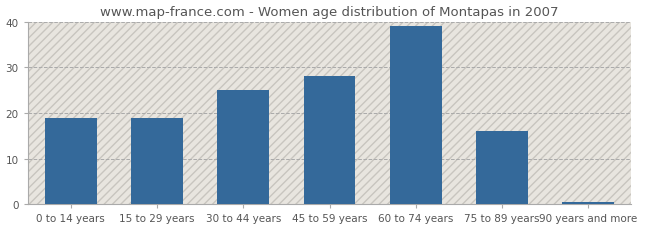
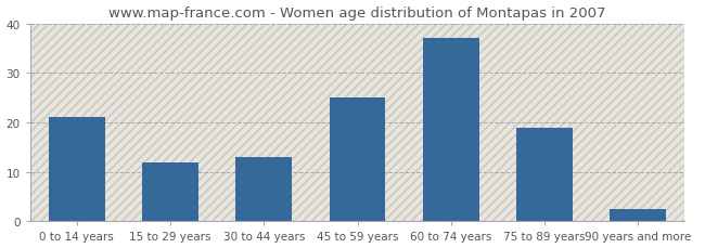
0 to 14 years: 19.0 -> 21.0
15 to 29 years: 19.0 -> 12.0
30 to 44 years: 25.0 -> 13.0
45 to 59 years: 28.0 -> 25.0
60 to 74 years: 39.0 -> 37.0
75 to 89 years: 16.0 -> 19.0
90 years and more: 0.5 -> 2.5
